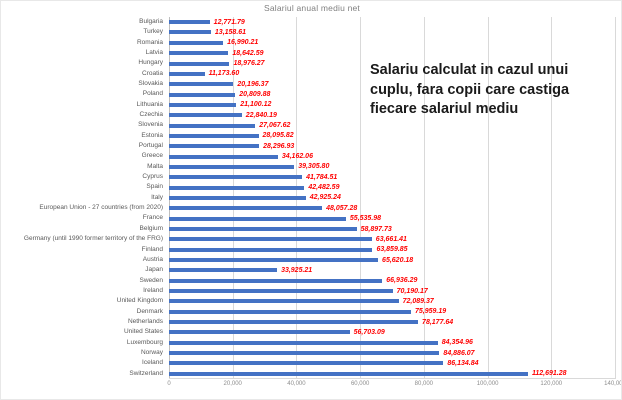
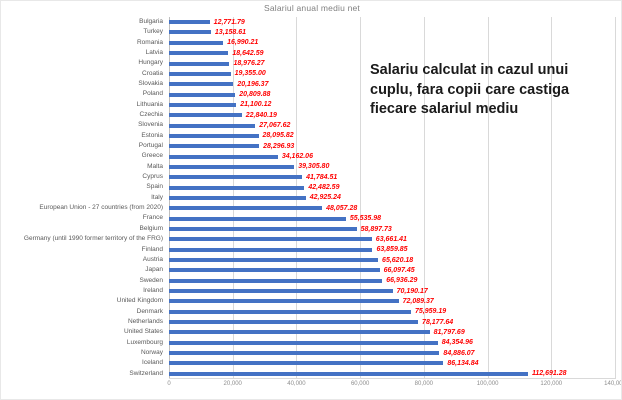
Croatia: 11,173.60 -> 19,355.00
Japan: 33,925.21 -> 66,097.45
United States: 56,703.09 -> 81,797.69
